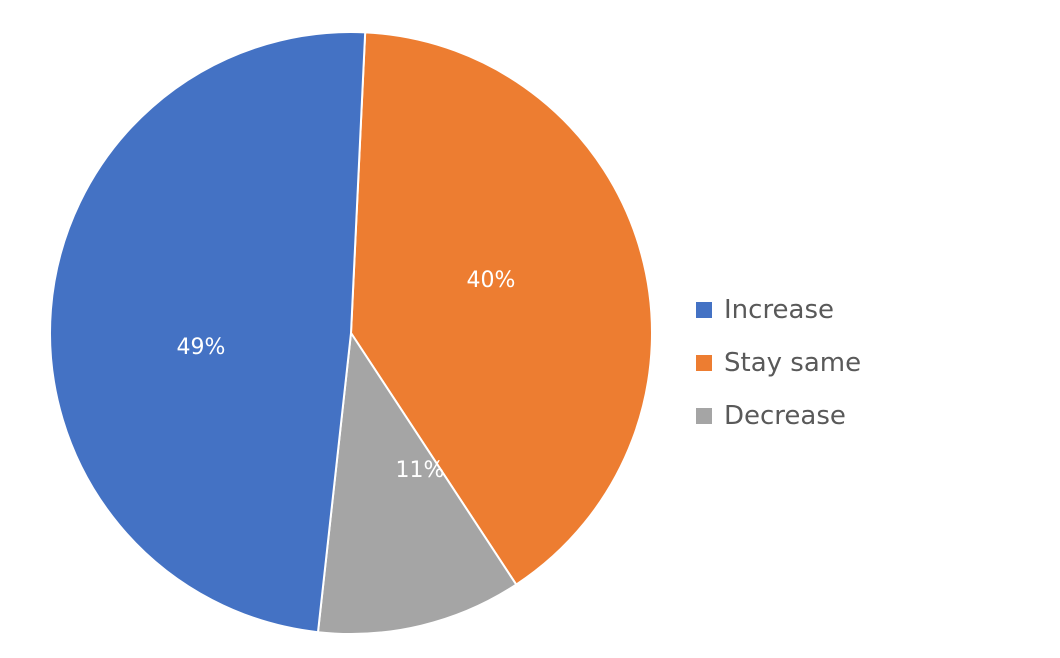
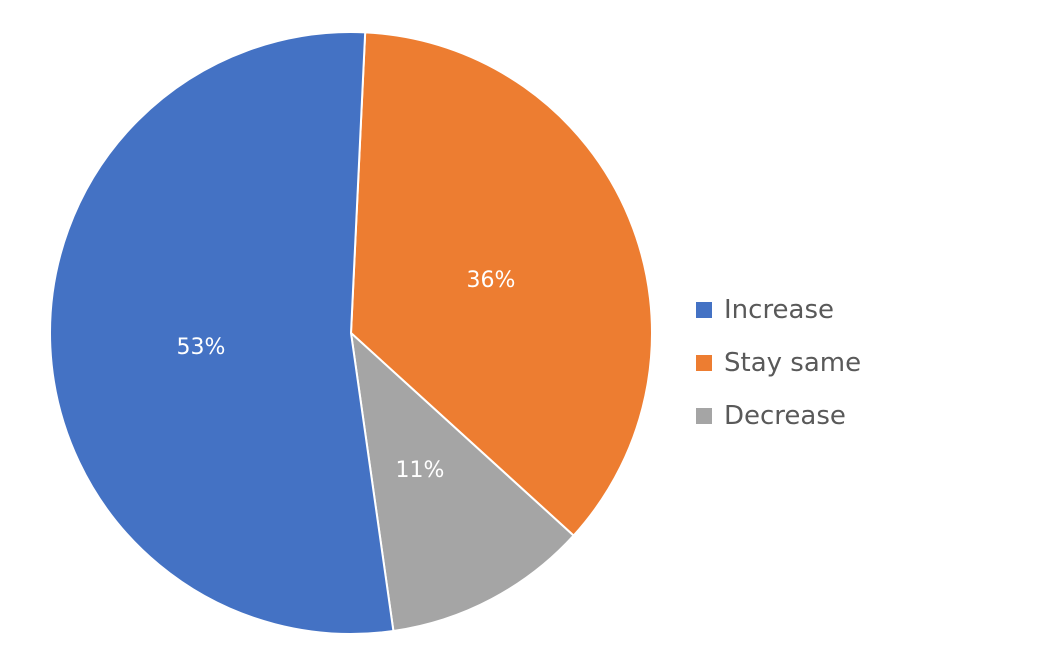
Increase: 49% -> 53%
Stay same: 40% -> 36%
